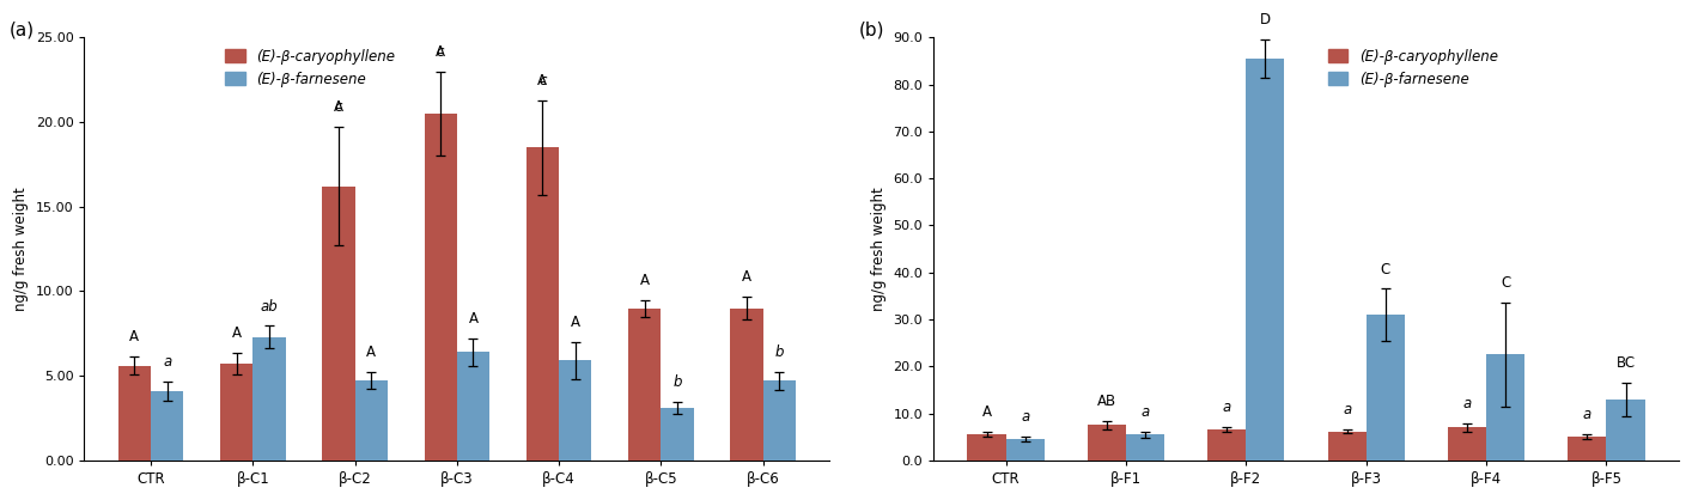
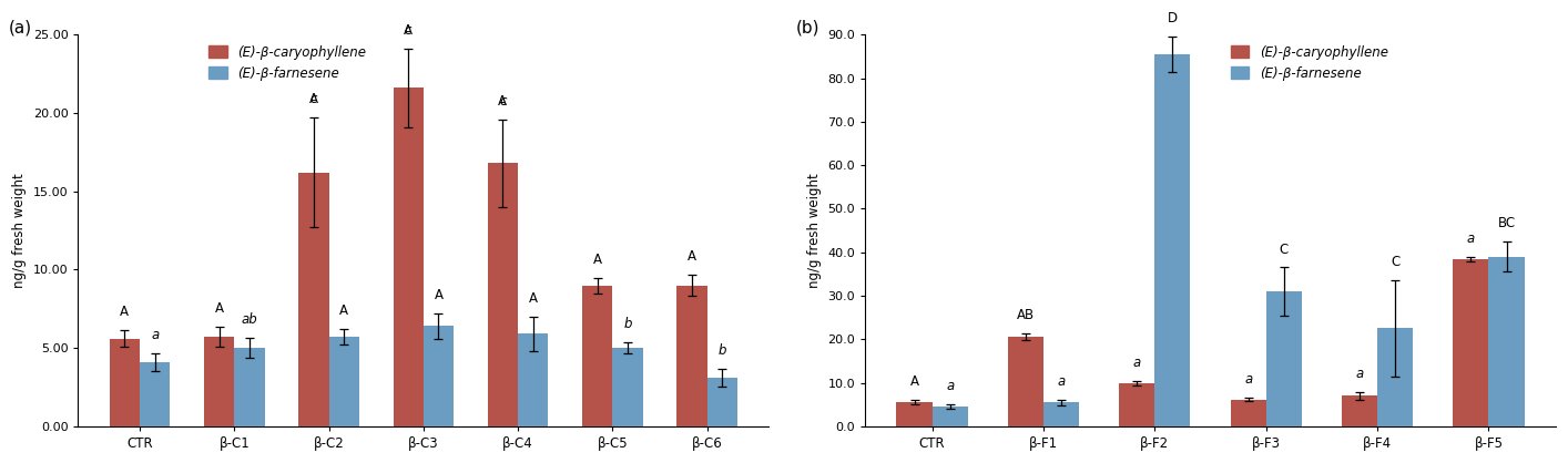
(E)-β-farnesene/β-C1: 7.3 -> 5.0
(E)-β-farnesene/β-C2: 4.7 -> 5.7
(E)-β-caryophyllene/β-C3: 20.5 -> 21.6
(E)-β-caryophyllene/β-C4: 18.5 -> 16.8
(E)-β-farnesene/β-C5: 3.1 -> 5.0
(E)-β-farnesene/β-C6: 4.7 -> 3.1
(E)-β-caryophyllene/β-F1: 7.5 -> 20.5
(E)-β-caryophyllene/β-F2: 6.5 -> 10.0
(E)-β-caryophyllene/β-F5: 5.0 -> 38.5
(E)-β-farnesene/β-F5: 13.0 -> 39.0
